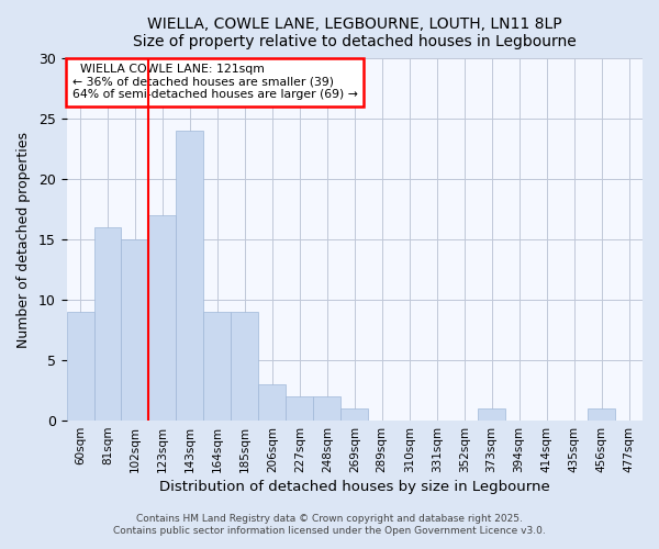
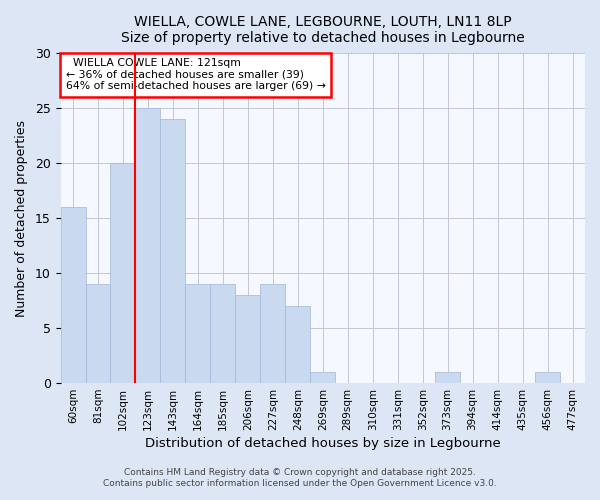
60sqm: 9 -> 16
81sqm: 16 -> 9
102sqm: 15 -> 20
123sqm: 17 -> 25
206sqm: 3 -> 8
227sqm: 2 -> 9
248sqm: 2 -> 7
